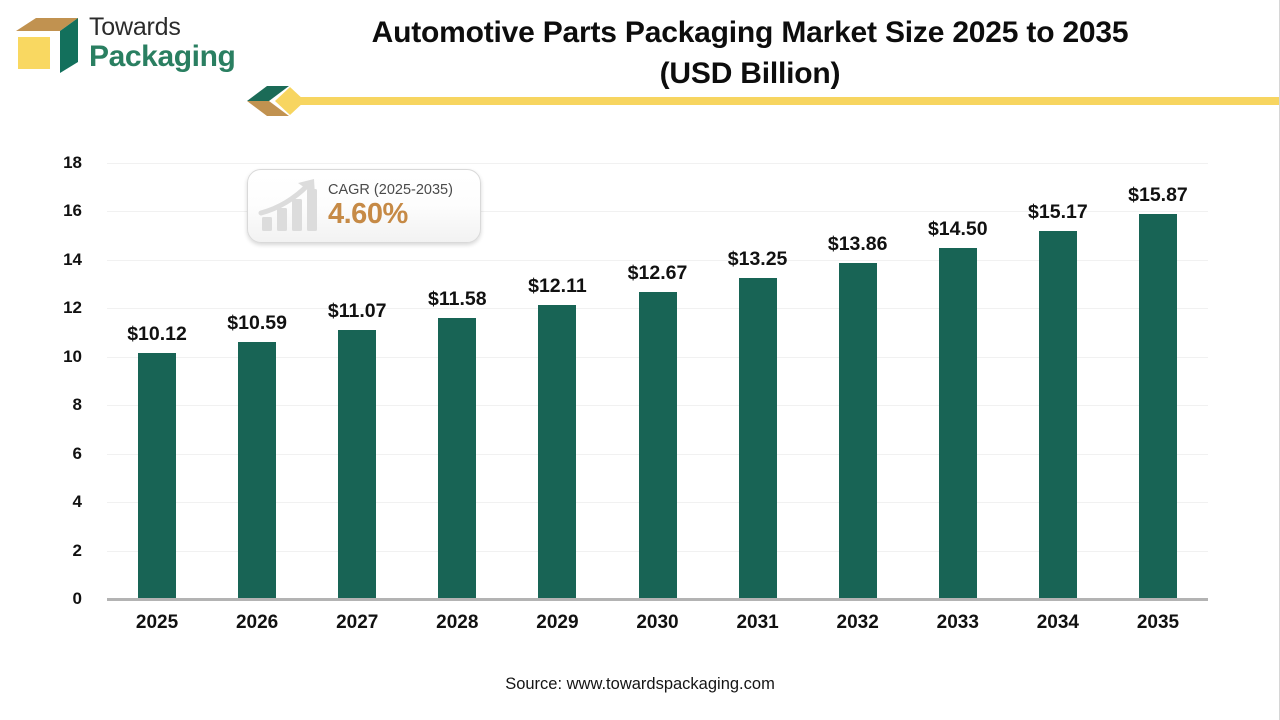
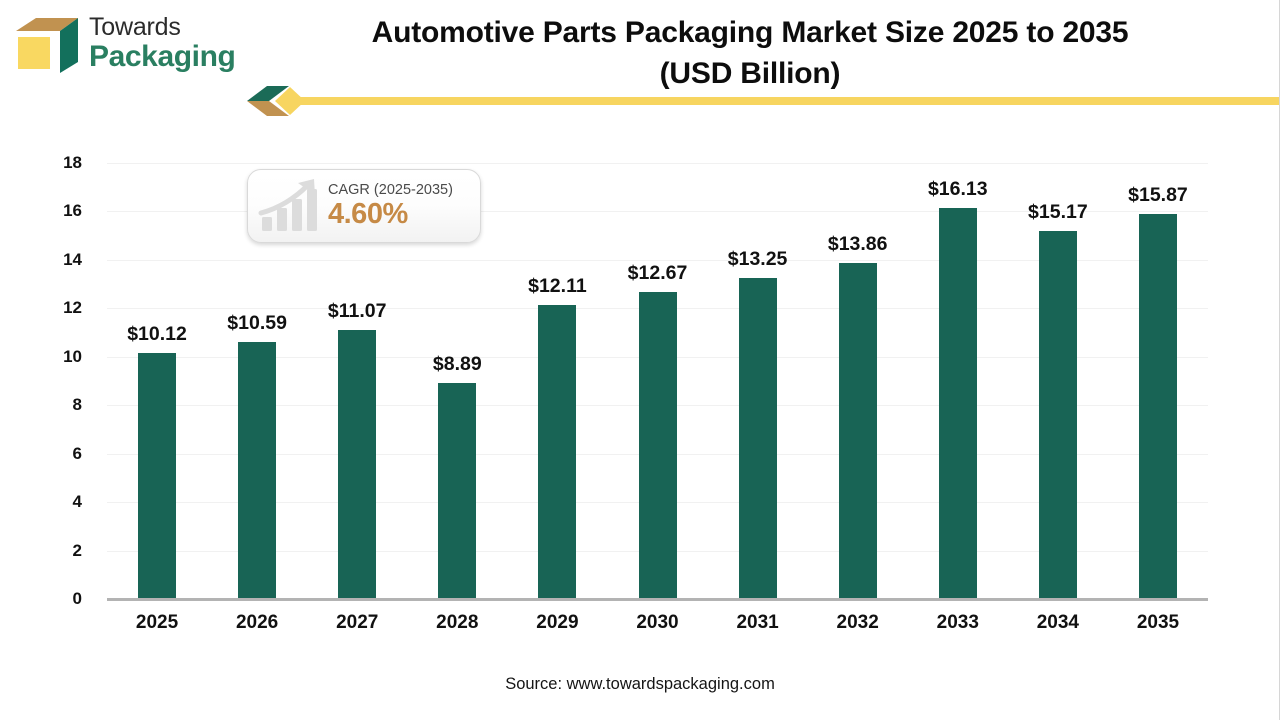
2028: $11.58 -> $8.89
2033: $14.50 -> $16.13
